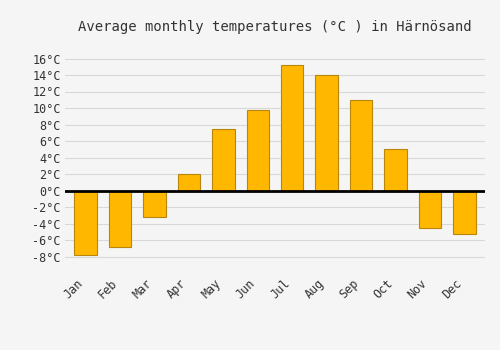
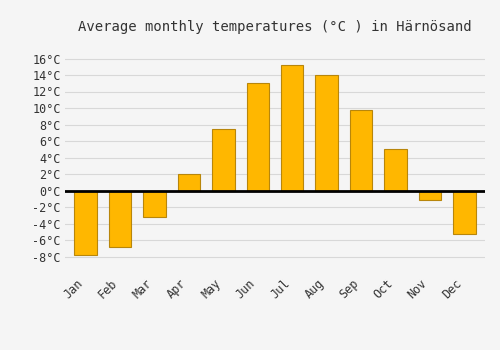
Jun: 9.8°C -> 13.0°C
Sep: 11.0°C -> 9.7°C
Nov: -4.6°C -> -1.2°C
